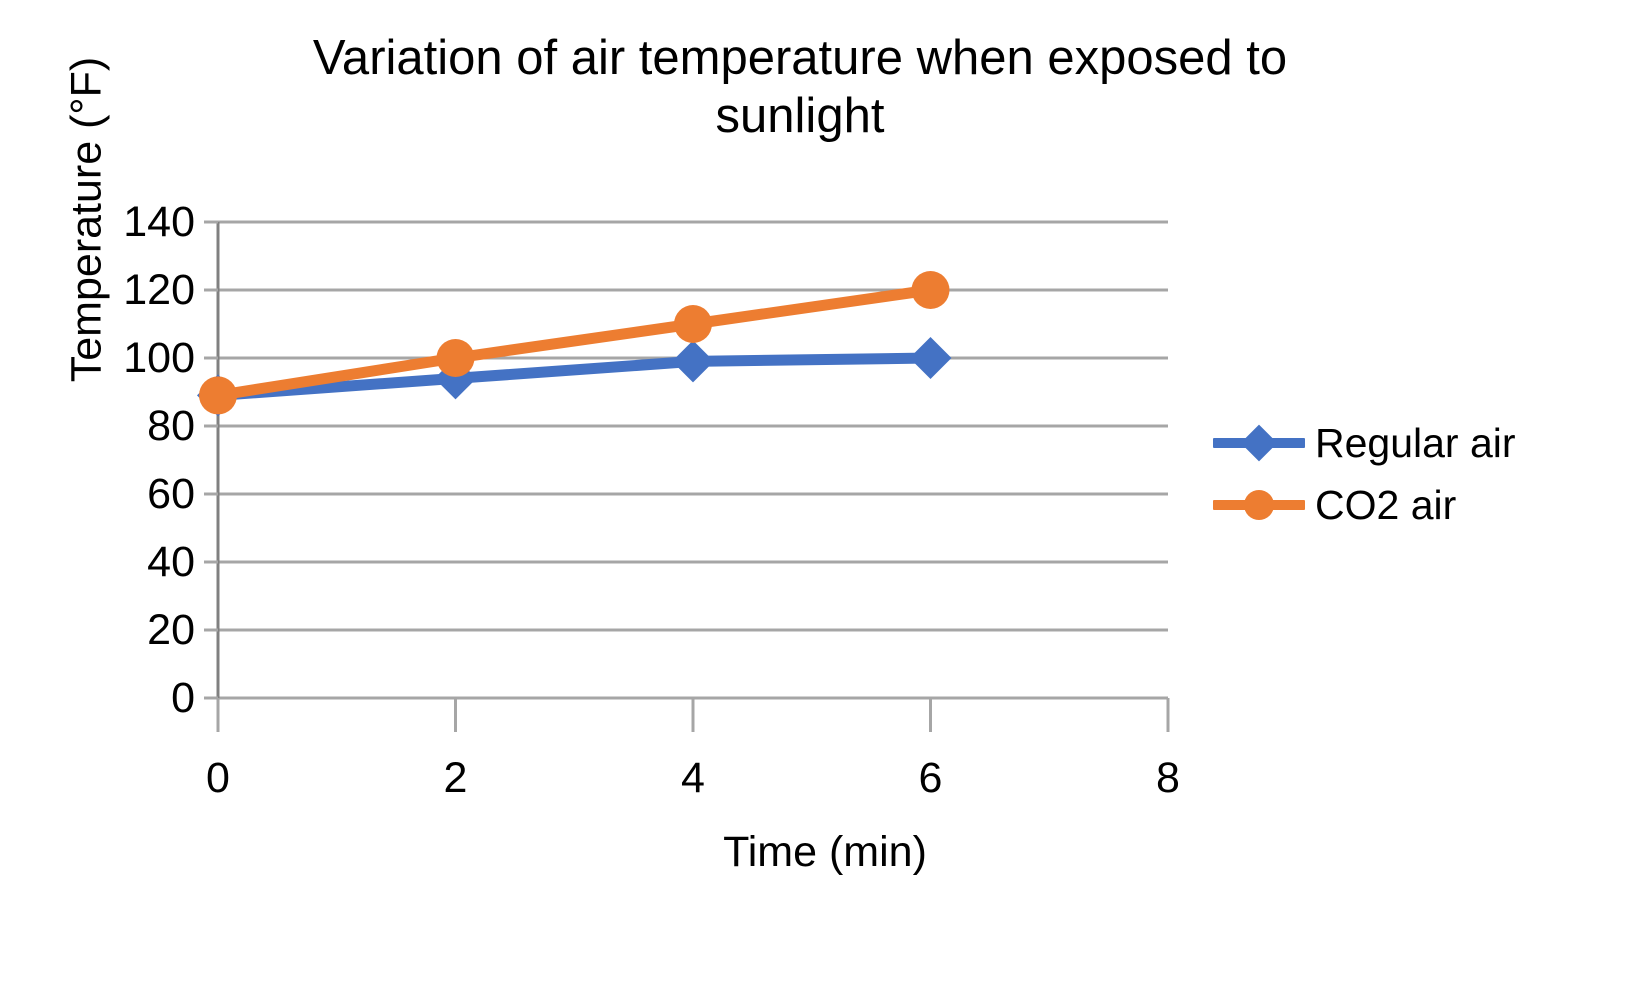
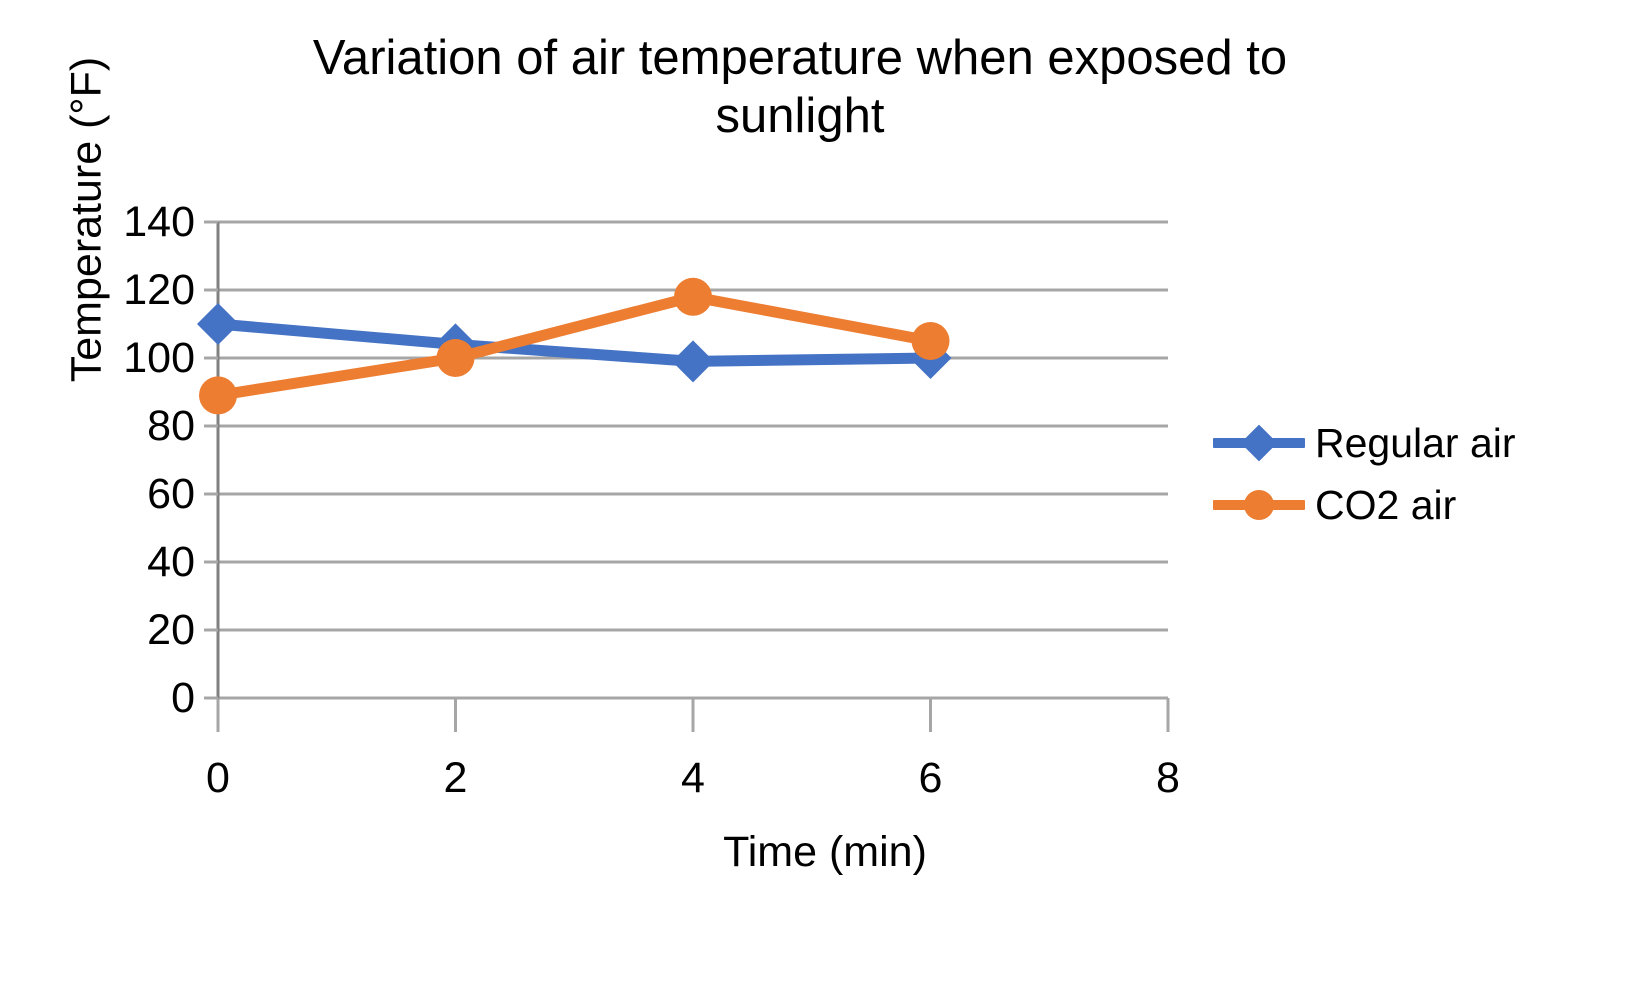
Regular air/0: 89 -> 110
Regular air/2: 94 -> 104
CO2 air/4: 110 -> 118
CO2 air/6: 120 -> 105
